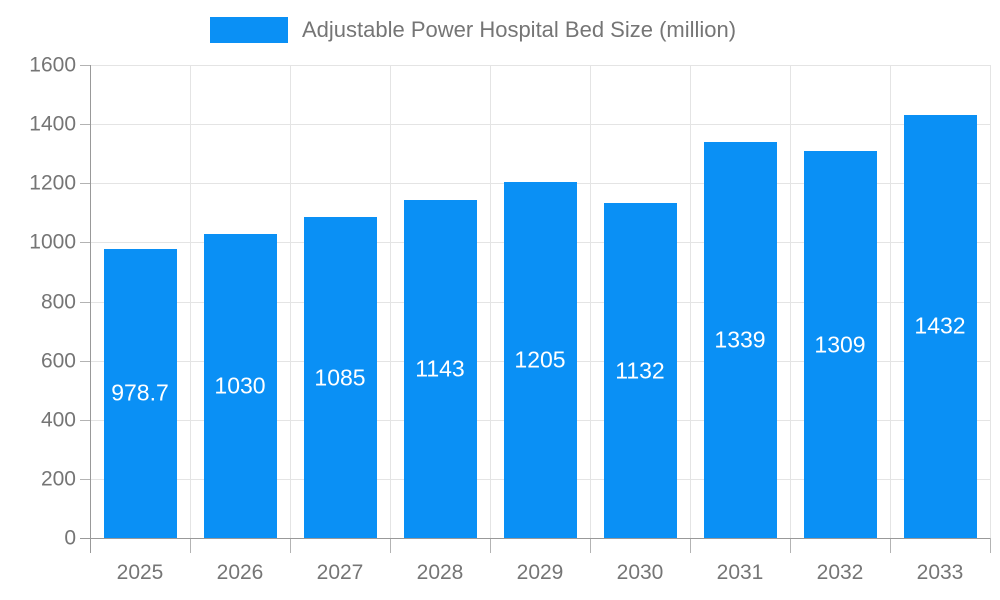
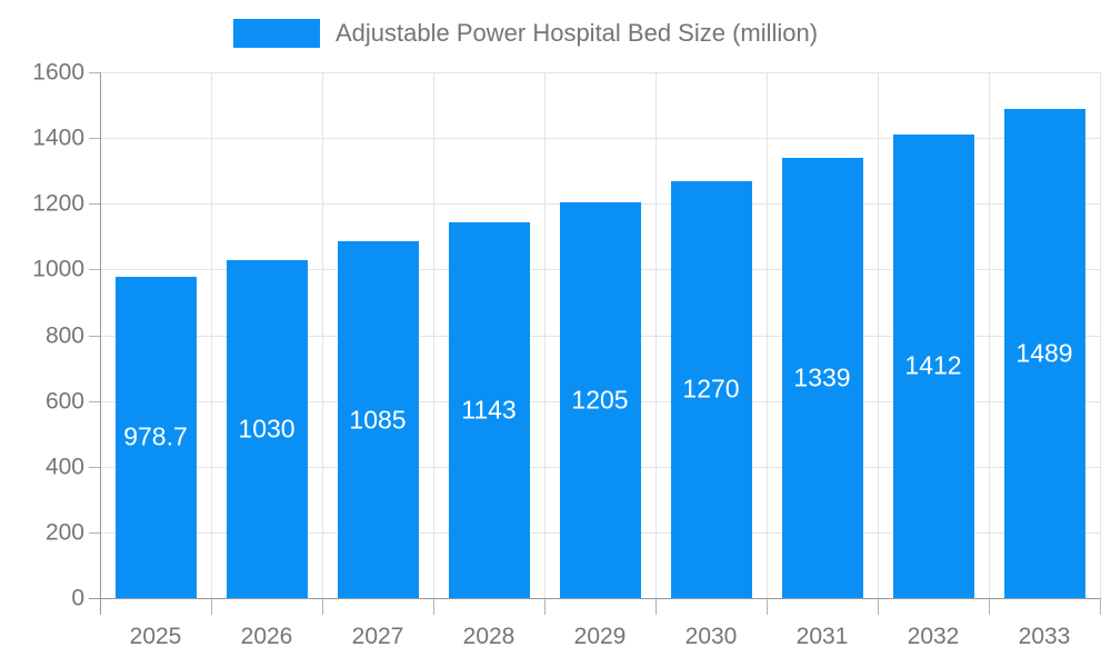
2030: 1132 -> 1270
2032: 1309 -> 1412
2033: 1432 -> 1489
